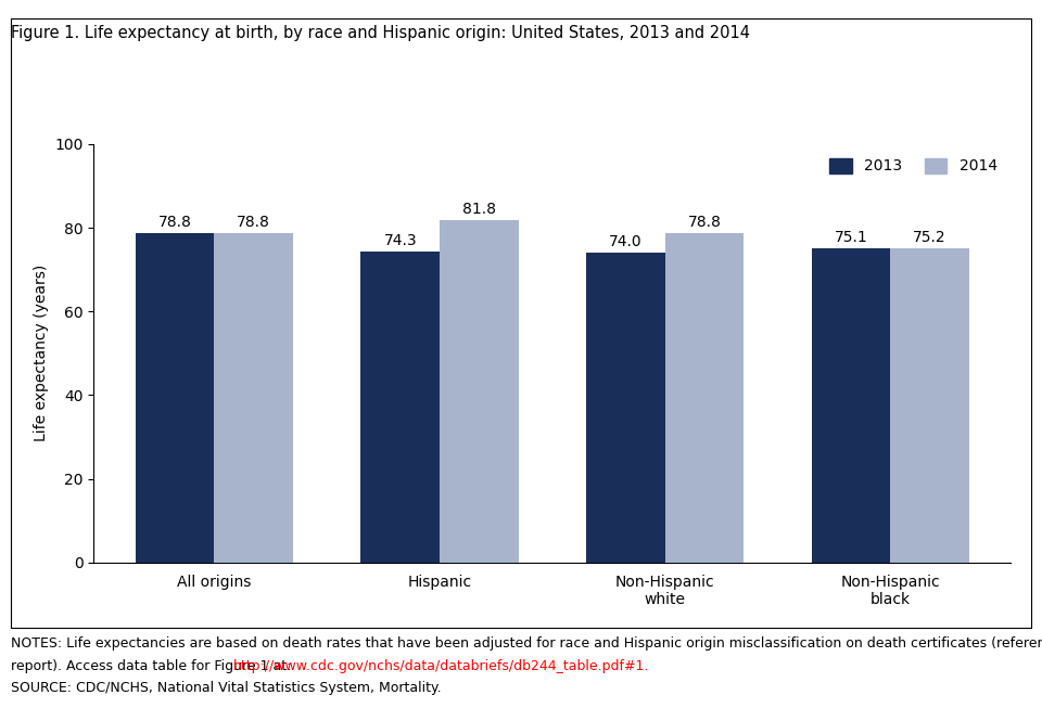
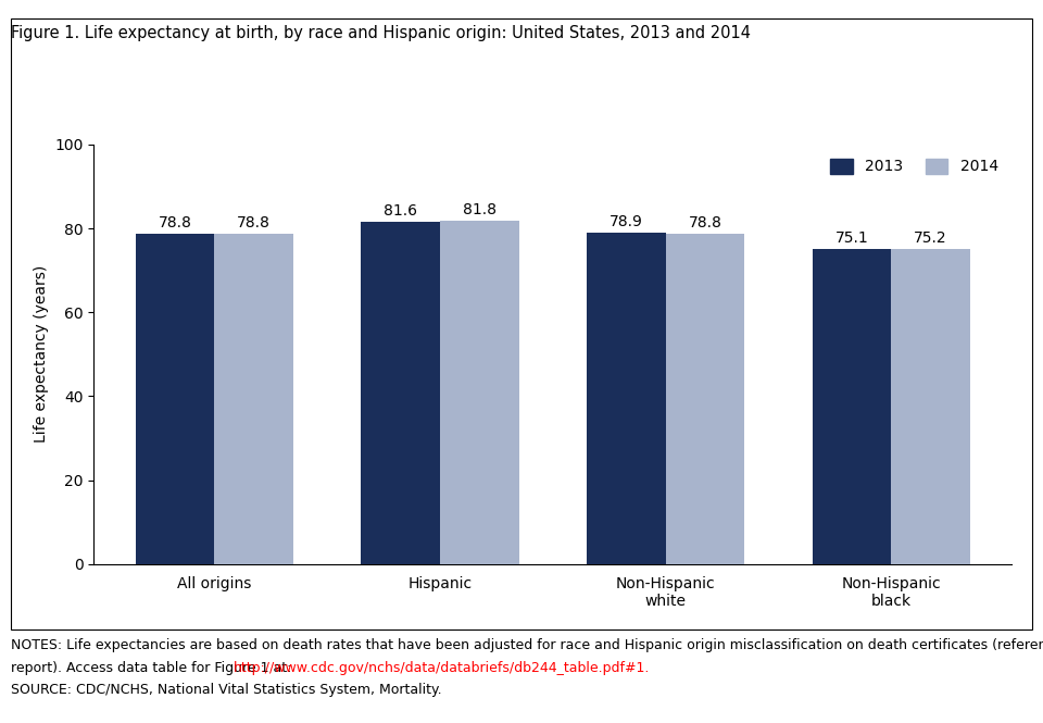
2013/Hispanic: 74.3 -> 81.6
2013/Non-Hispanic white: 74.0 -> 78.9
